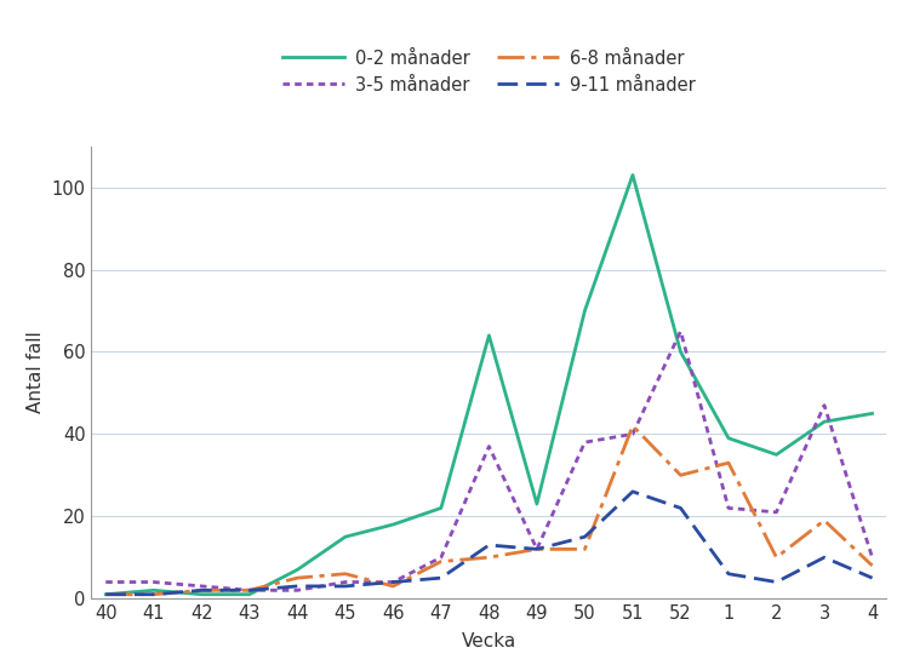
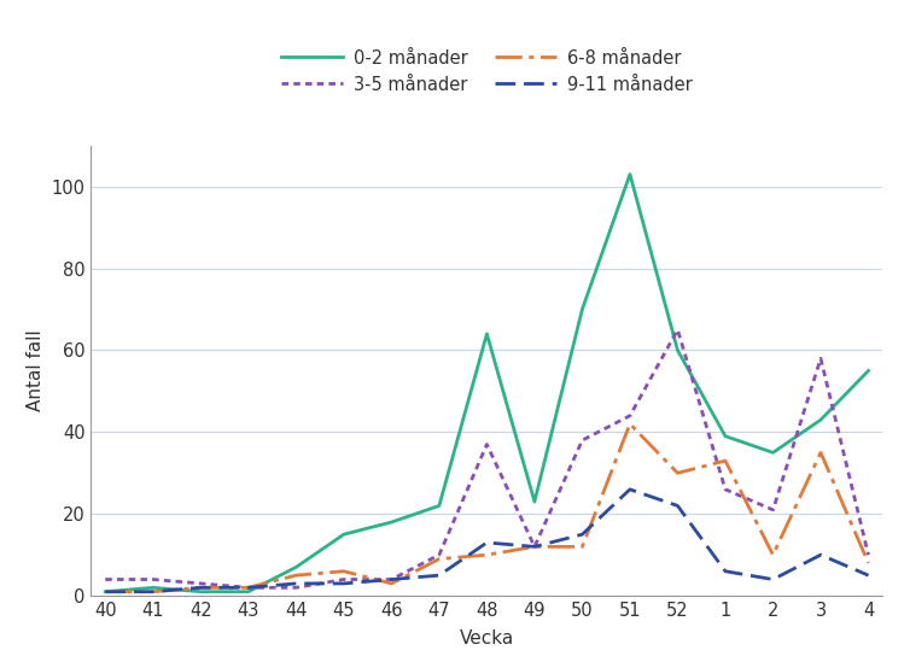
3-5 månader/51: 40 -> 44
3-5 månader/1: 22 -> 26
3-5 månader/3: 47 -> 58
6-8 månader/3: 19 -> 35
0-2 månader/4: 45 -> 55
